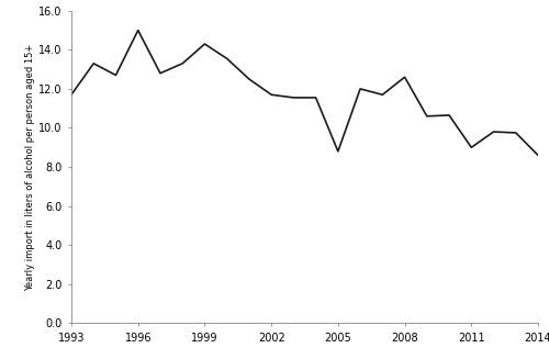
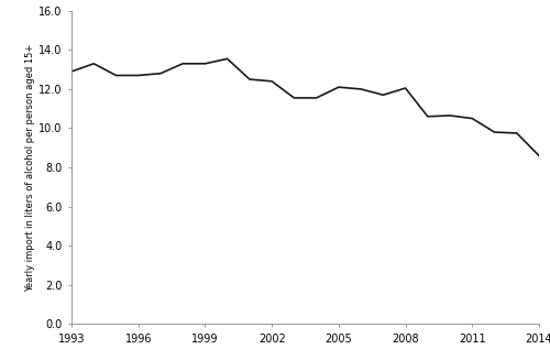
1993: 11.7 -> 12.9
1996: 15.0 -> 12.7
1999: 14.3 -> 13.3
2002: 11.7 -> 12.4
2005: 8.8 -> 12.1
2008: 12.6 -> 12.1
2011: 9.0 -> 10.5
